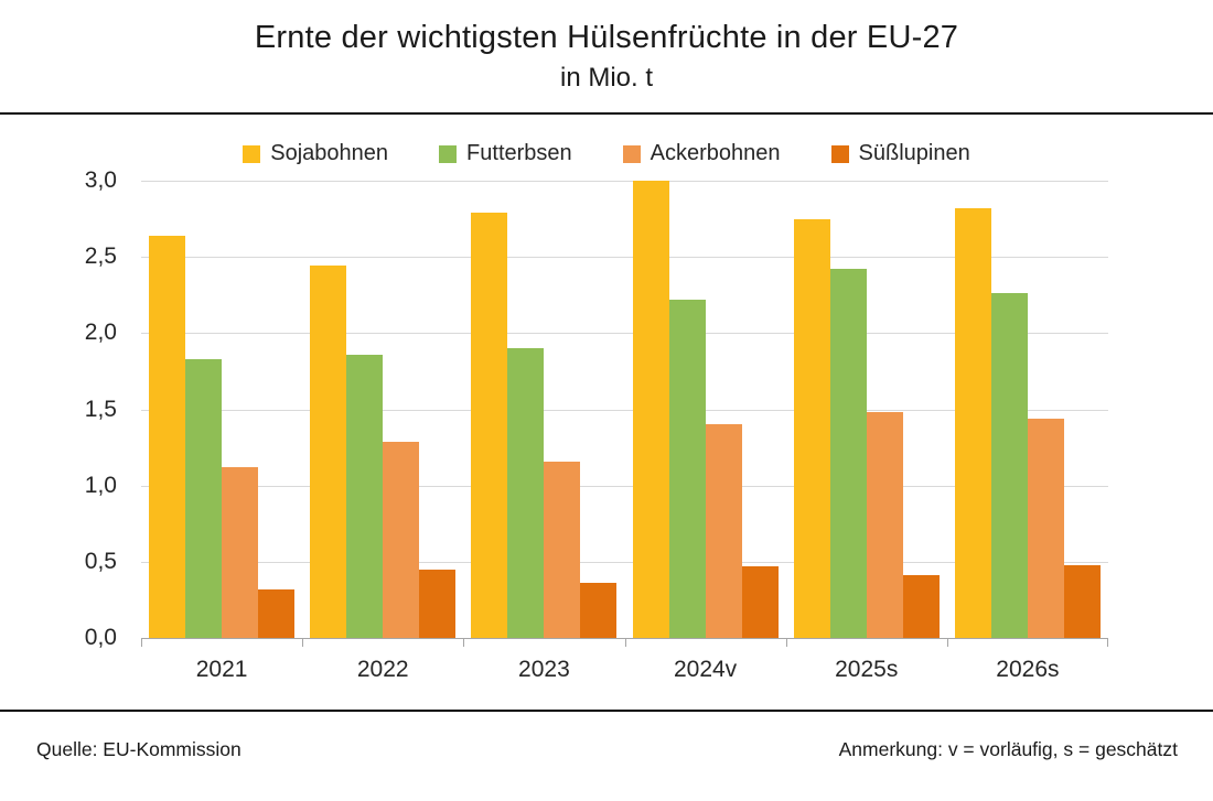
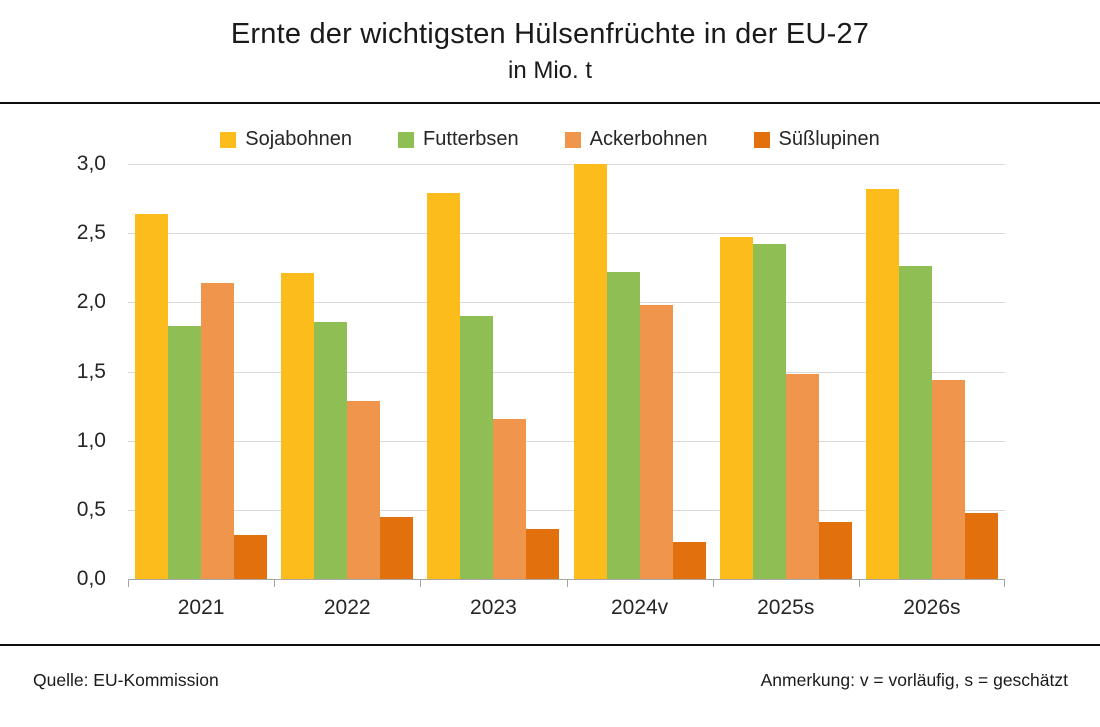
Ackerbohnen/2021: 1,12 -> 2,14
Sojabohnen/2022: 2,44 -> 2,21
Ackerbohnen/2024v: 1,40 -> 1,98
Süßlupinen/2024v: 0,47 -> 0,27
Sojabohnen/2025s: 2,75 -> 2,47
